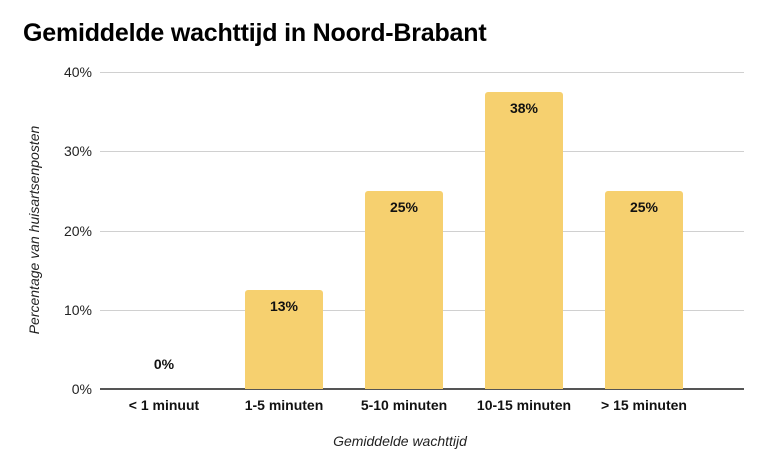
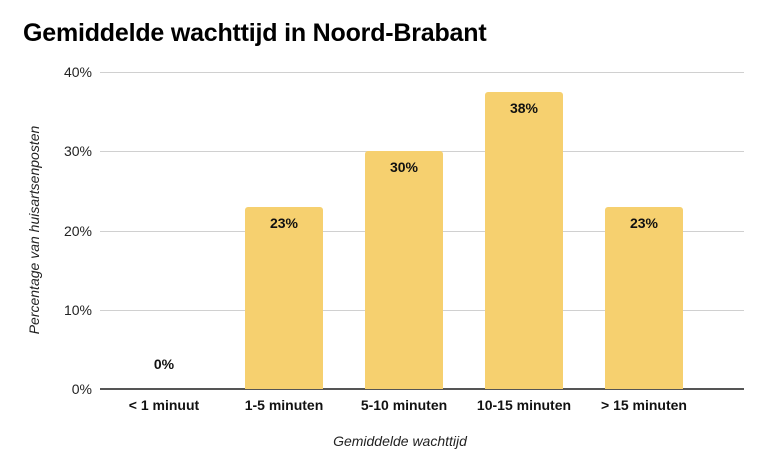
1-5 minuten: 13% -> 23%
5-10 minuten: 25% -> 30%
> 15 minuten: 25% -> 23%
